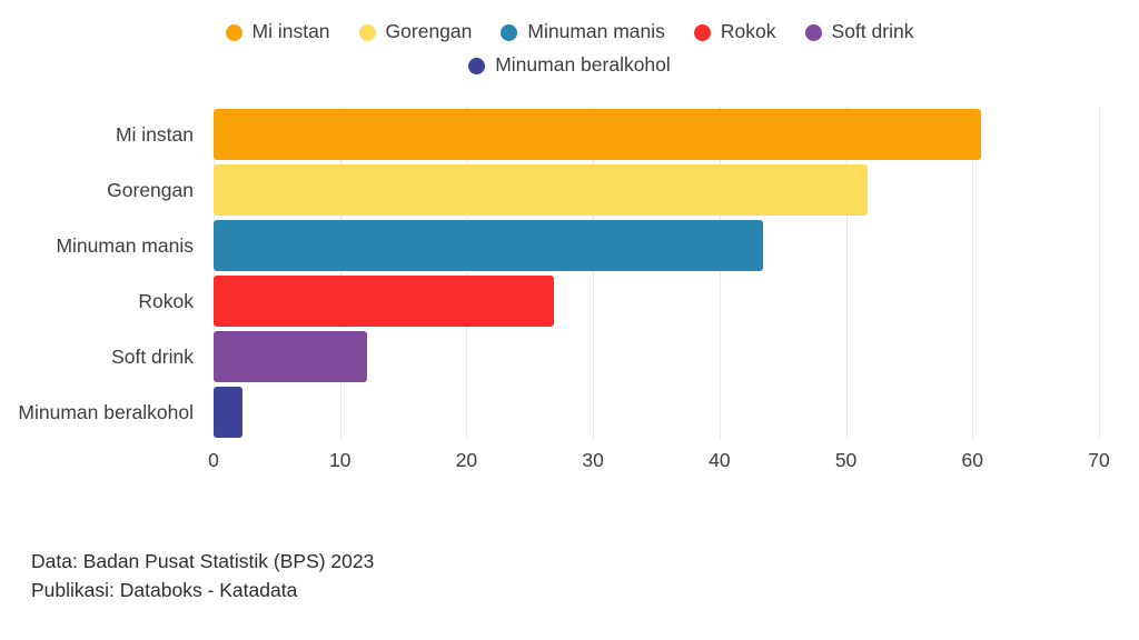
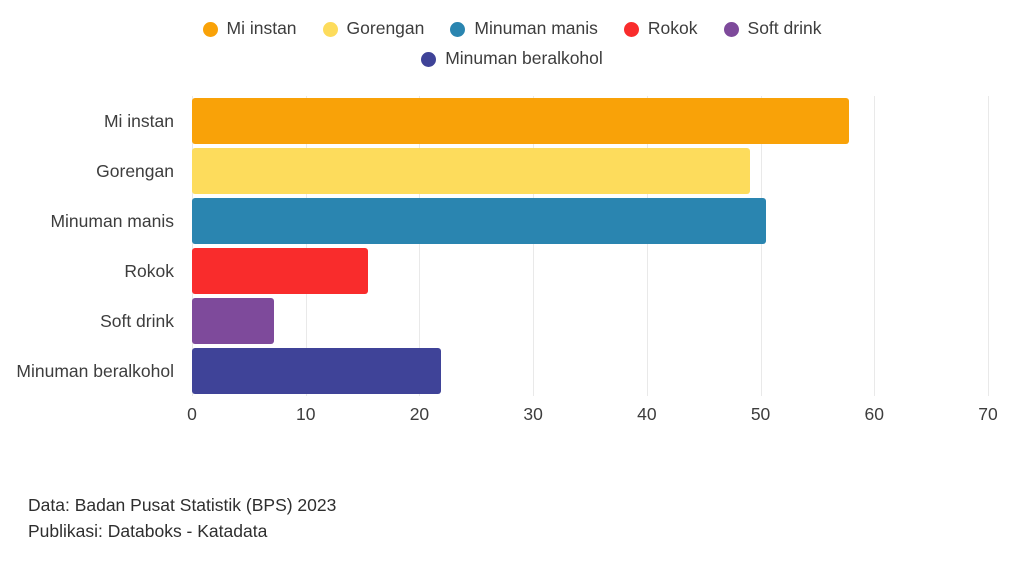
Mi instan: 60.7 -> 57.8
Gorengan: 51.7 -> 49.1
Minuman manis: 43.4 -> 50.5
Rokok: 26.9 -> 15.5
Soft drink: 12.1 -> 7.2
Minuman beralkohol: 2.3 -> 21.9
